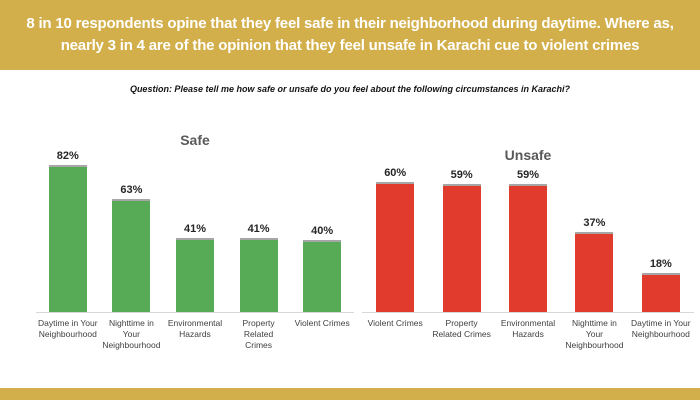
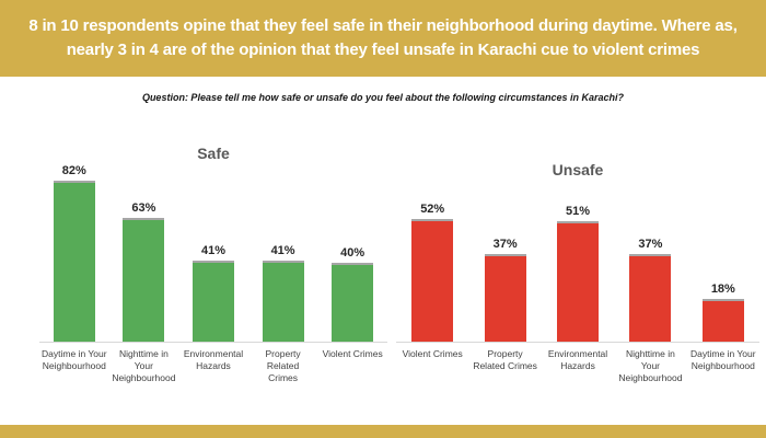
Unsafe/Violent Crimes: 60% -> 52%
Unsafe/Property Related Crimes: 59% -> 37%
Unsafe/Environmental Hazards: 59% -> 51%
